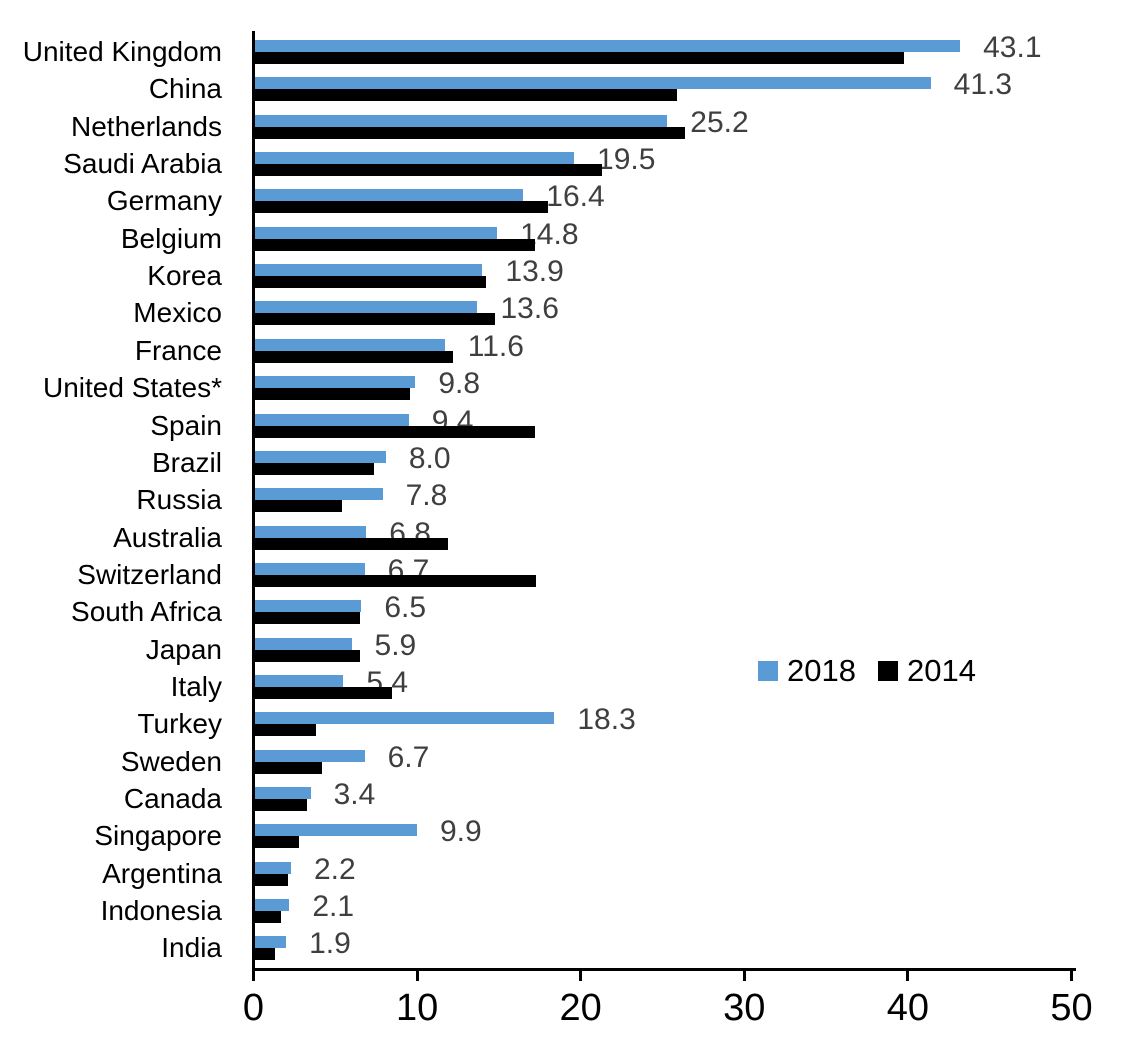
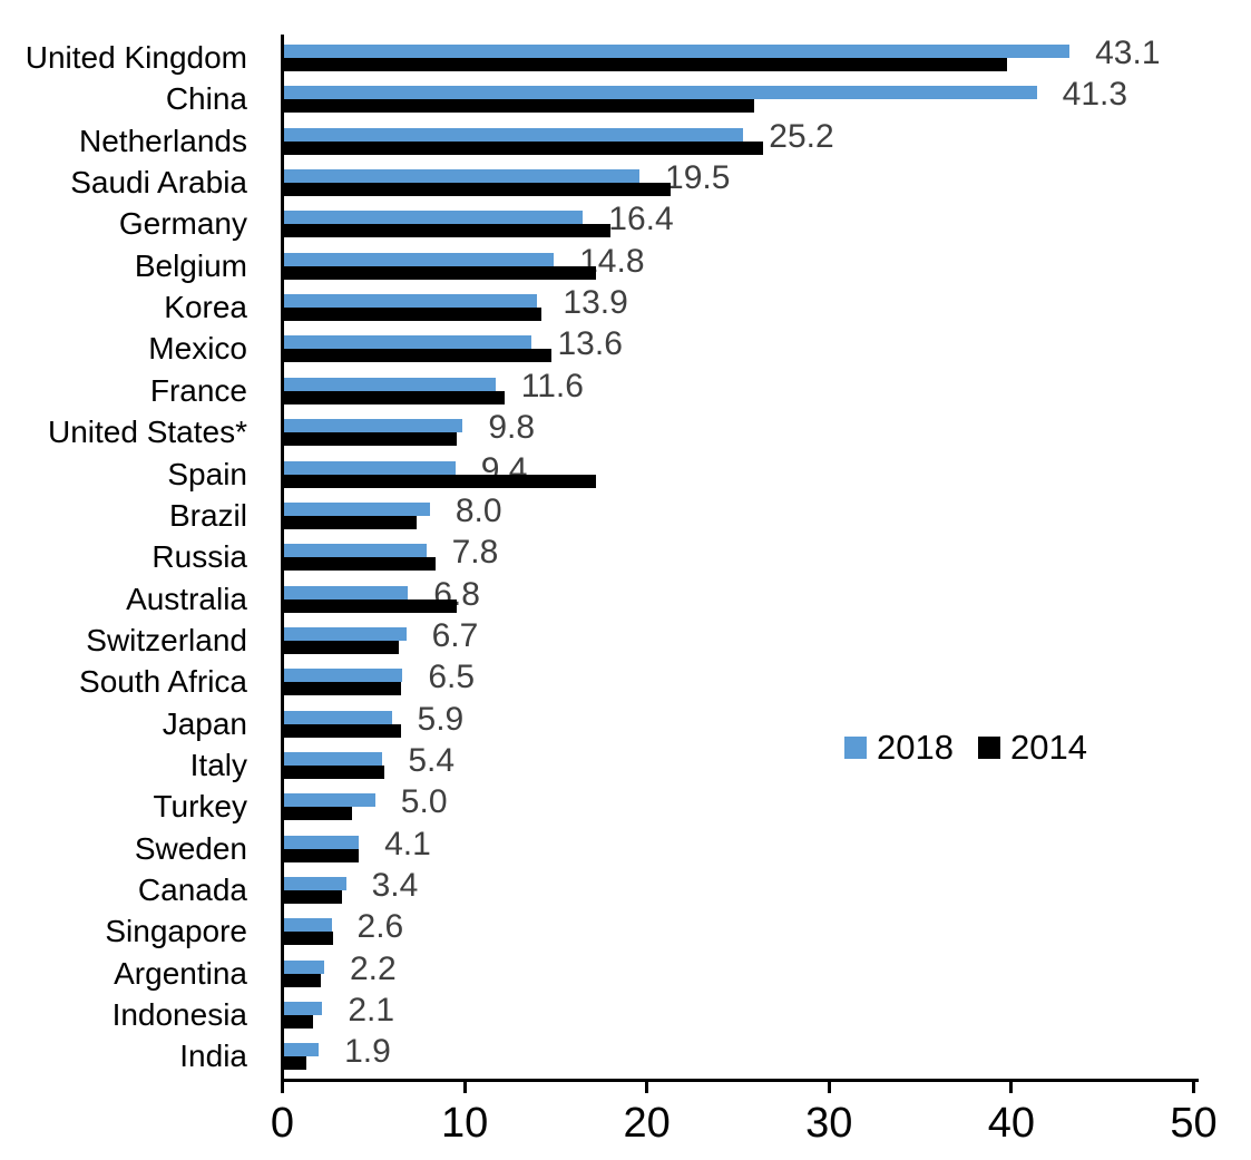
2014/Russia: 5.3 -> 8.3
2014/Australia: 11.8 -> 9.5
2014/Switzerland: 17.2 -> 6.3
2014/Italy: 8.4 -> 5.5
2018/Turkey: 18.3 -> 5.0
2018/Sweden: 6.7 -> 4.1
2018/Singapore: 9.9 -> 2.6
